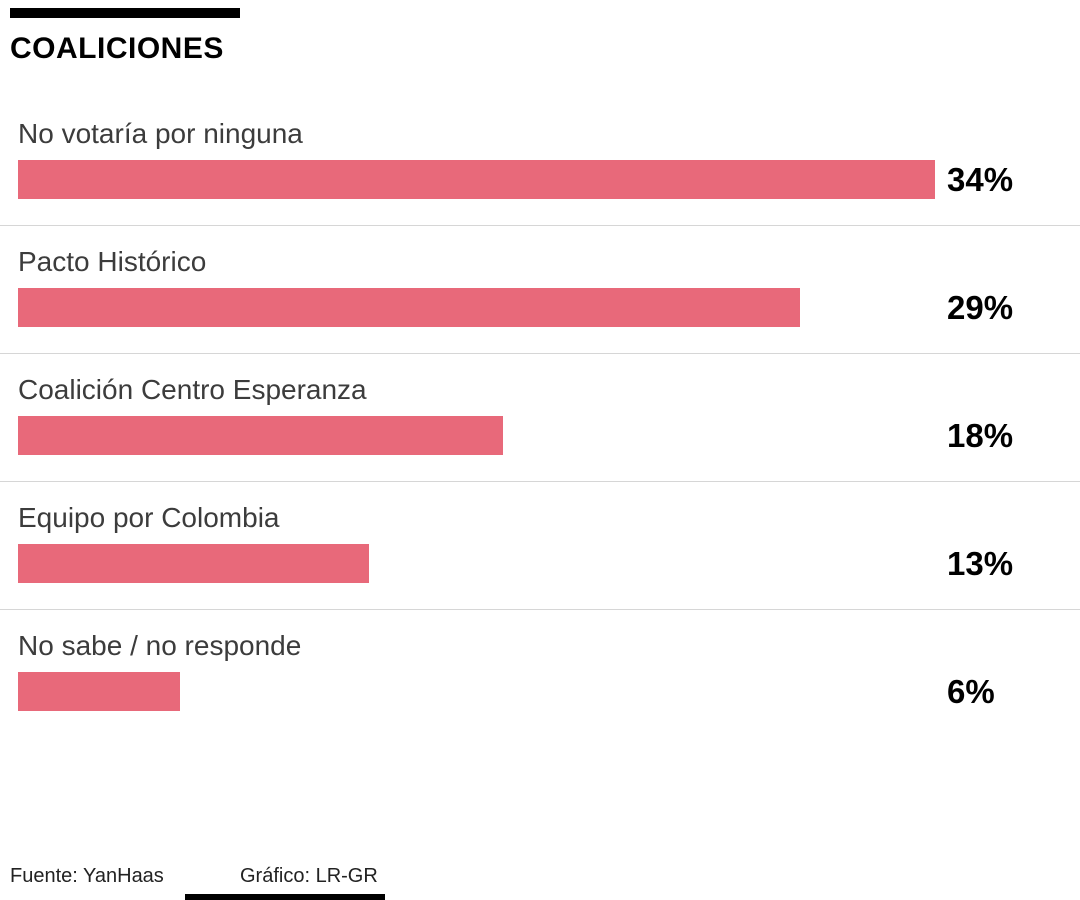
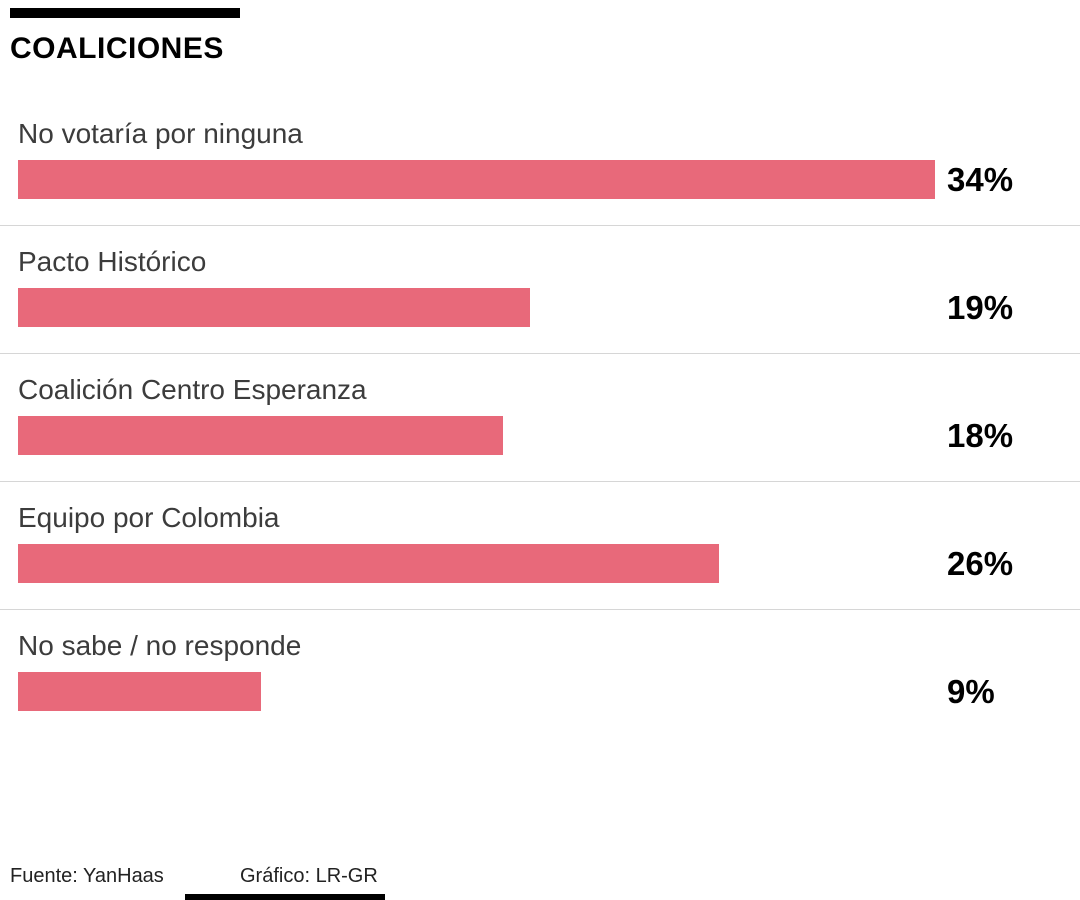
Pacto Histórico: 29% -> 19%
Equipo por Colombia: 13% -> 26%
No sabe / no responde: 6% -> 9%
